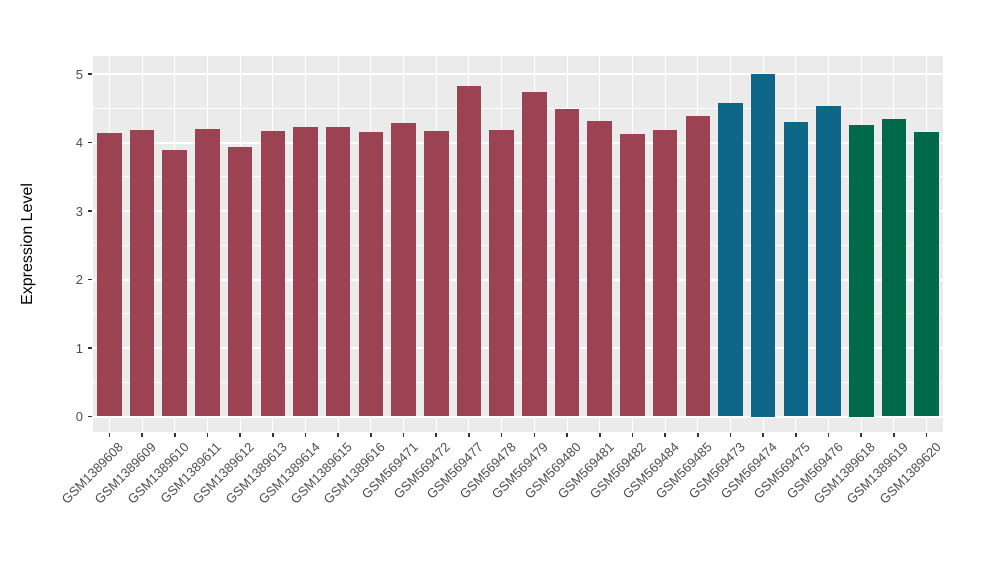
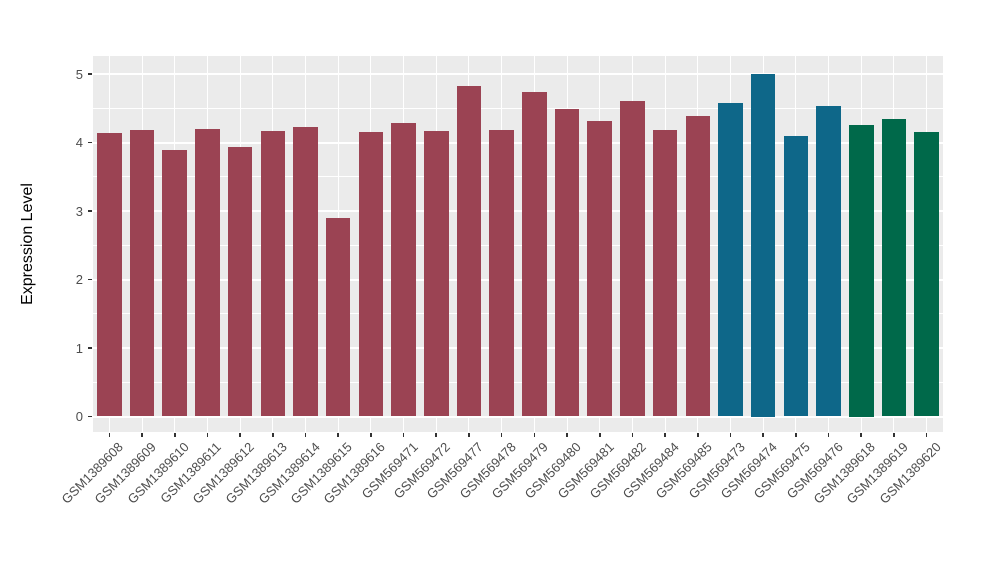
GSM1389615: 4.2 -> 2.9
GSM569482: 4.1 -> 4.6
GSM569475: 4.3 -> 4.1
